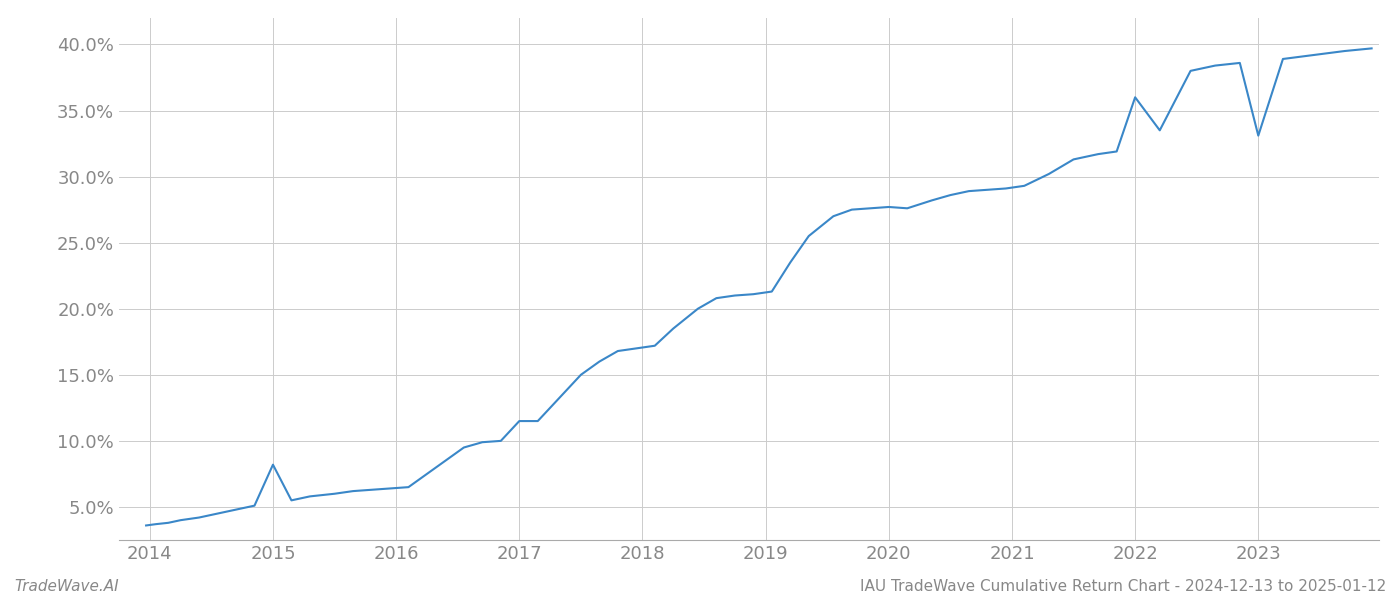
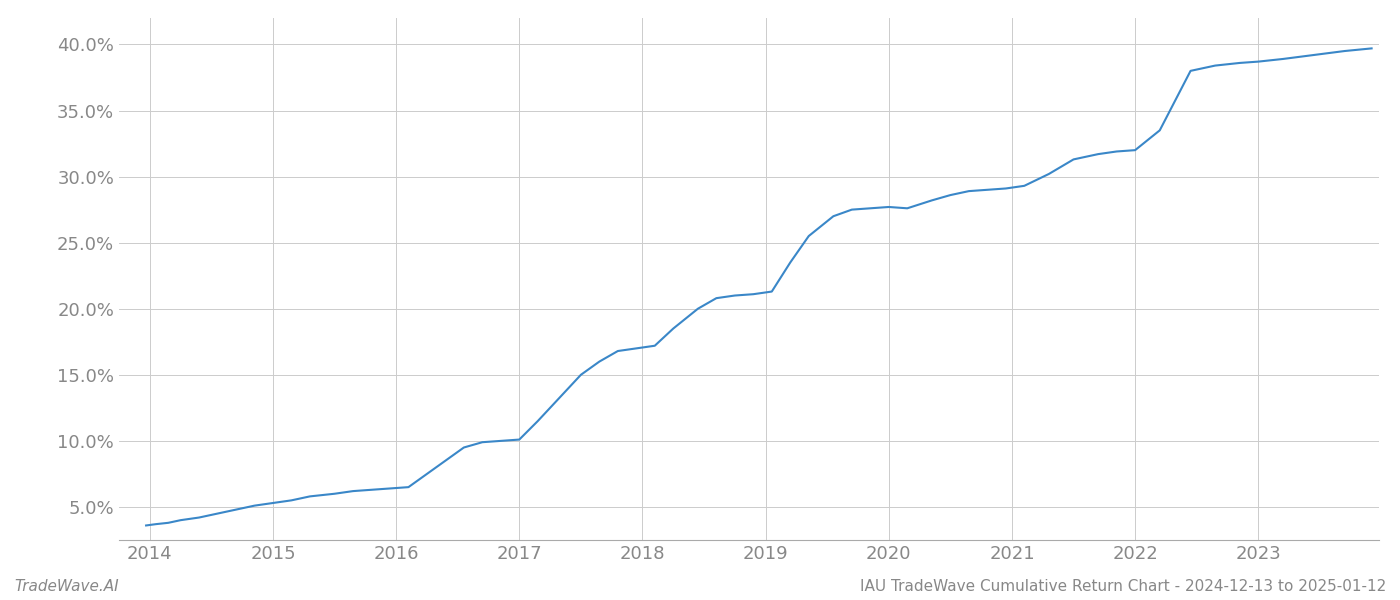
2015: 8.2% -> 5.3%
2017: 11.5% -> 10.1%
2022: 36.0% -> 32.0%
2023: 33.1% -> 38.7%
